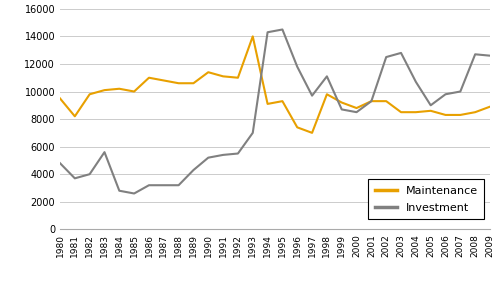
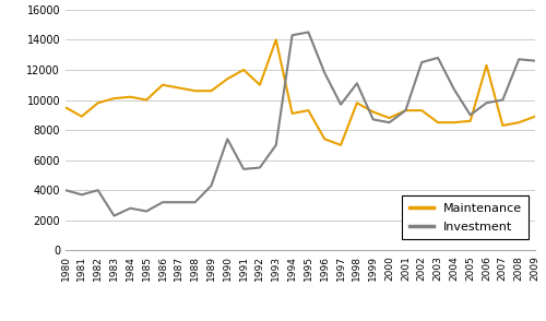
Investment/1980: 4800 -> 4000
Maintenance/1981: 8200 -> 8900
Investment/1983: 5600 -> 2300
Investment/1990: 5200 -> 7400
Maintenance/1991: 11100 -> 12000
Maintenance/2006: 8300 -> 12300
